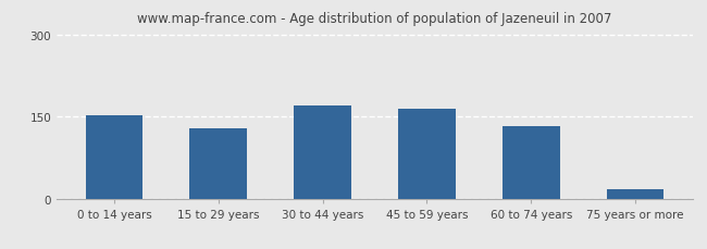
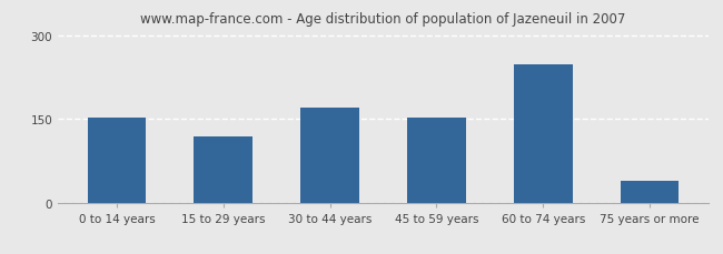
15 to 29 years: 128 -> 118
45 to 59 years: 165 -> 152
60 to 74 years: 133 -> 248
75 years or more: 18 -> 40
